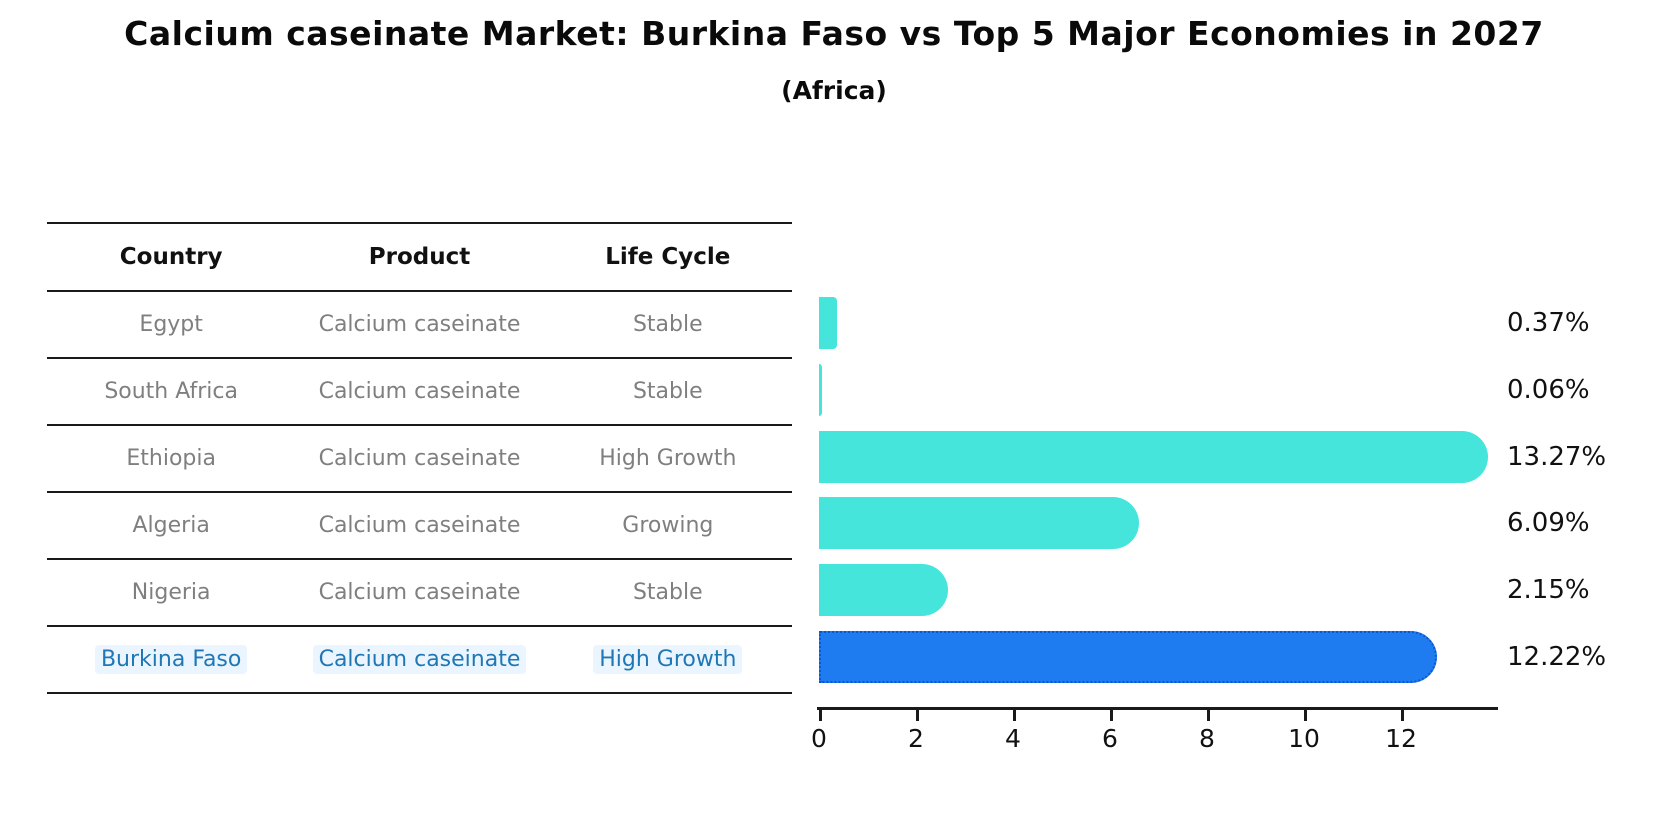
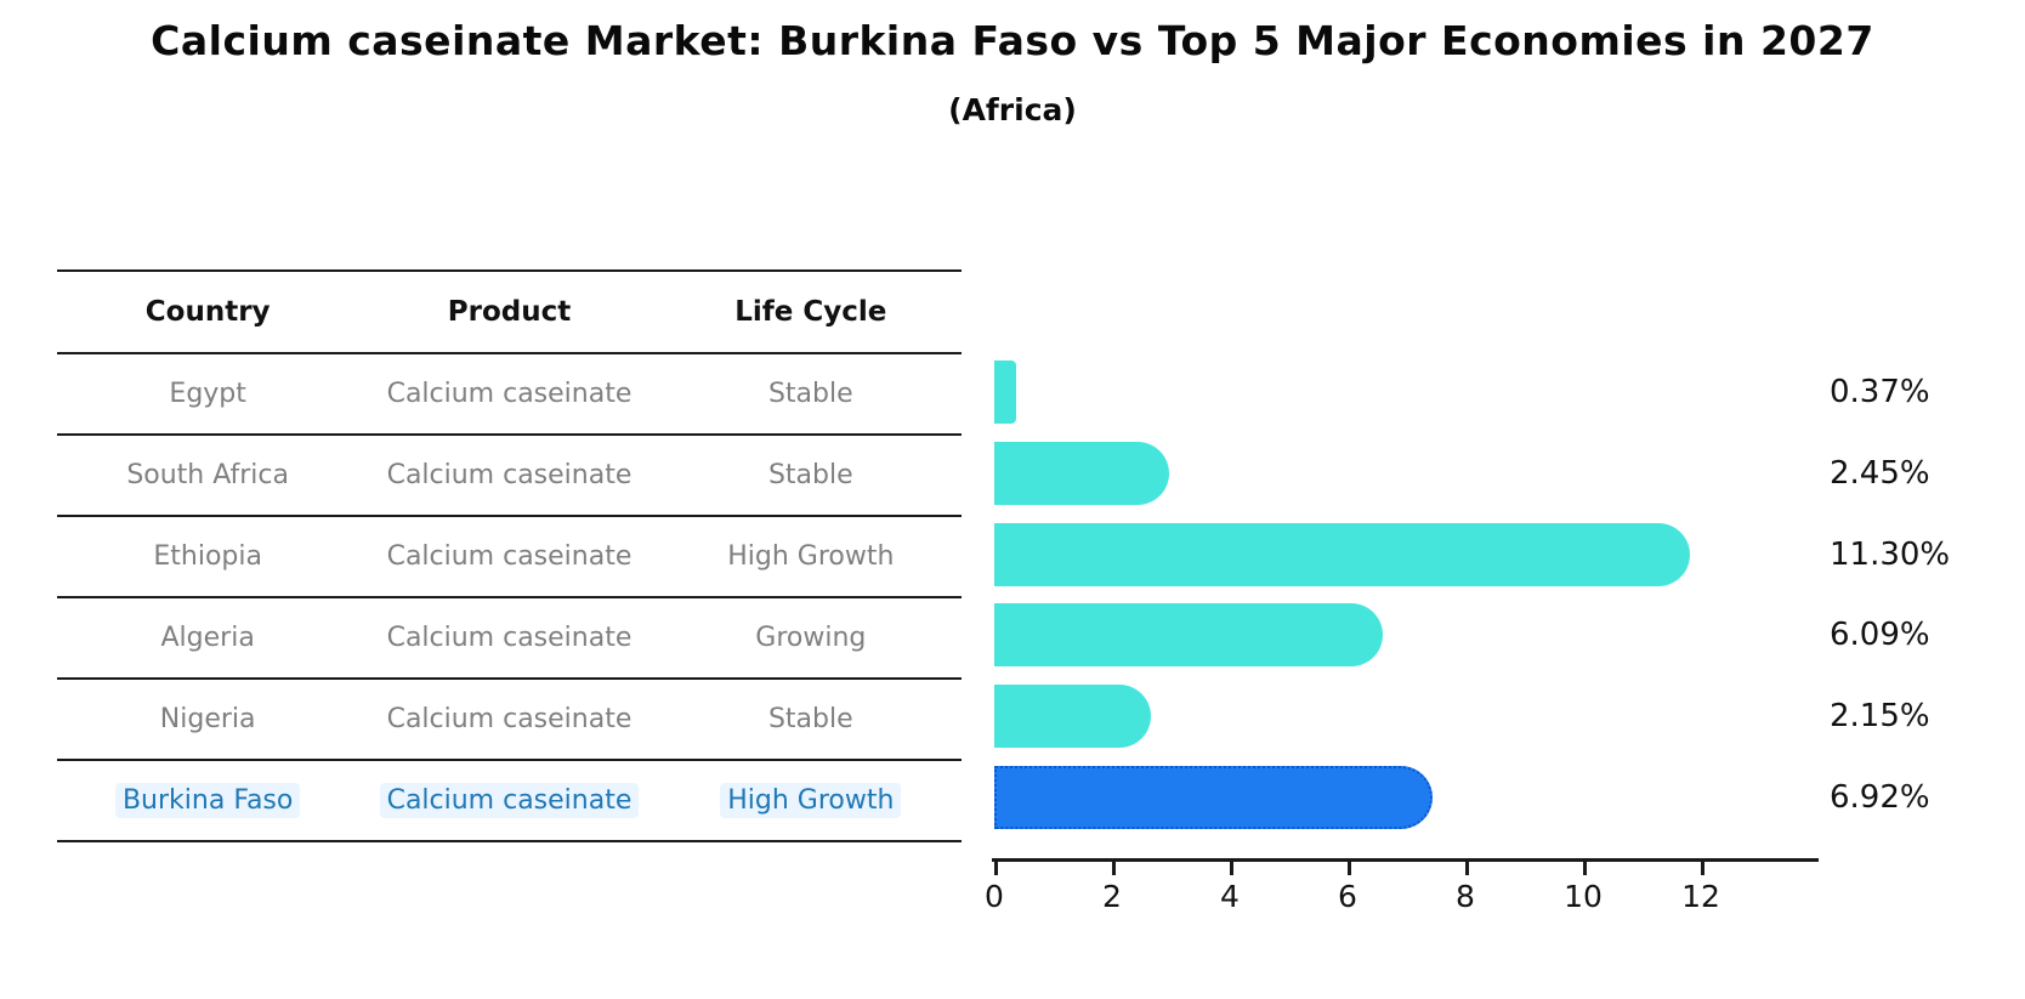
South Africa: 0.06% -> 2.45%
Ethiopia: 13.27% -> 11.30%
Burkina Faso: 12.22% -> 6.92%
